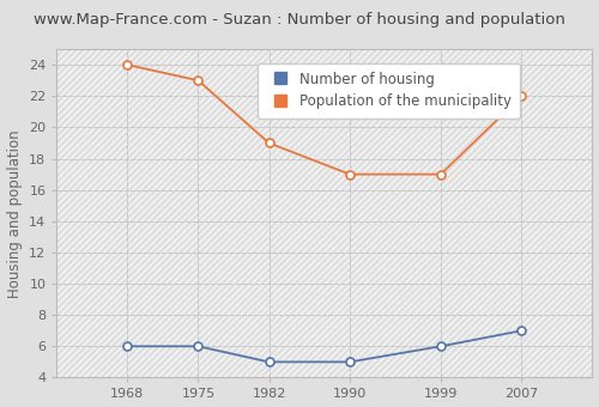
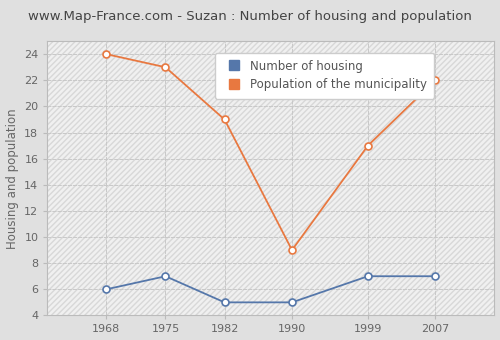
Number of housing/1975: 6 -> 7
Population of the municipality/1990: 17 -> 9
Number of housing/1999: 6 -> 7
